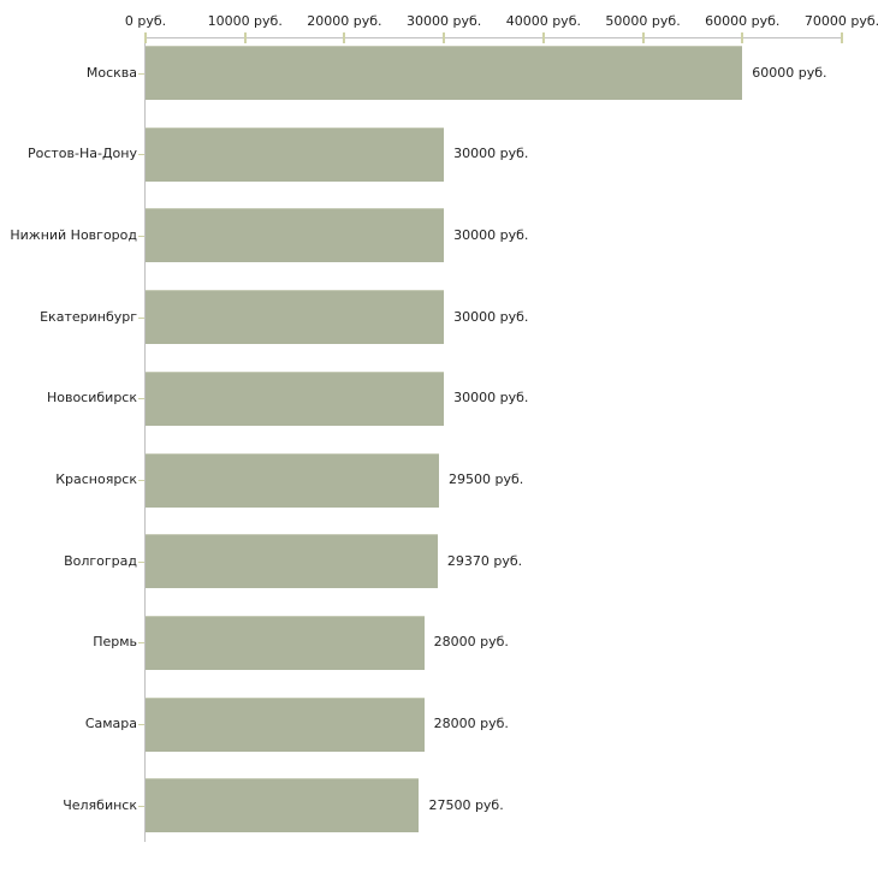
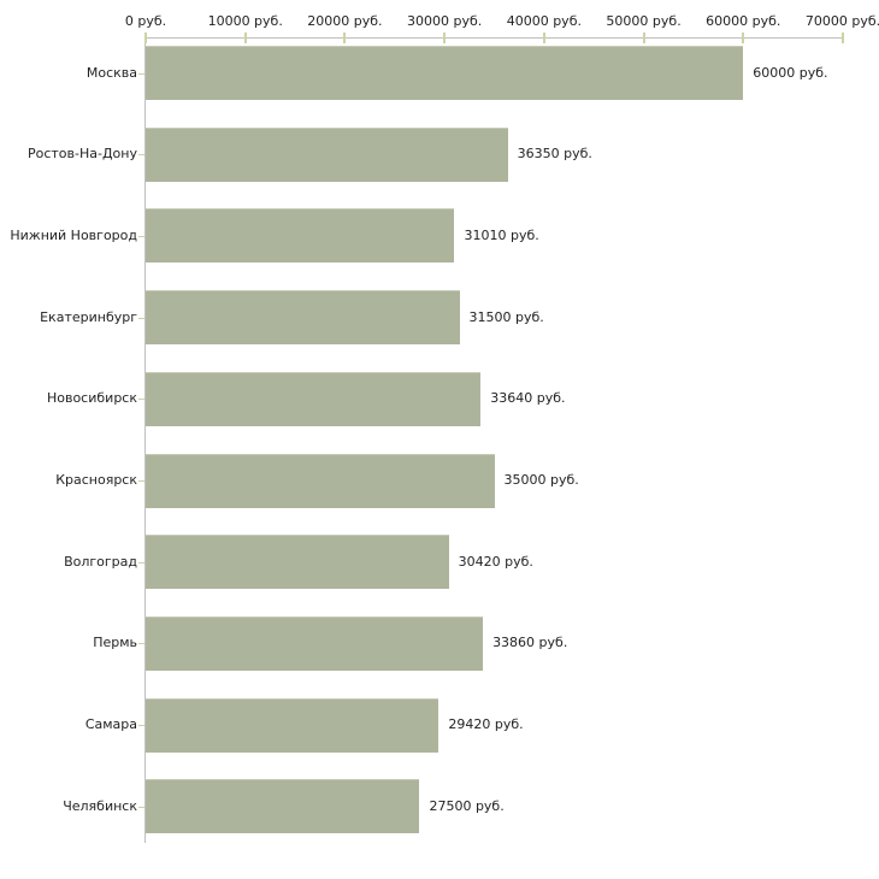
Ростов-На-Дону: 30000 -> 36350
Нижний Новгород: 30000 -> 31010
Екатеринбург: 30000 -> 31500
Новосибирск: 30000 -> 33640
Красноярск: 29500 -> 35000
Волгоград: 29370 -> 30420
Пермь: 28000 -> 33860
Самара: 28000 -> 29420
